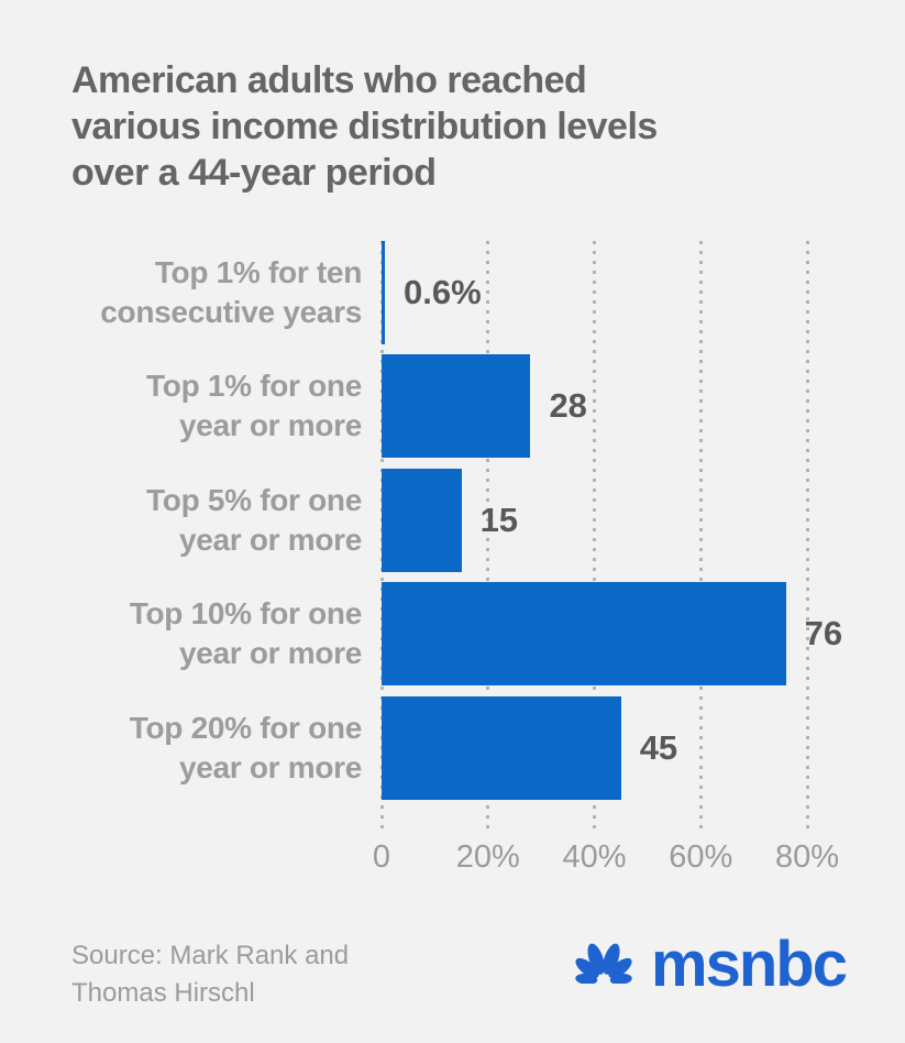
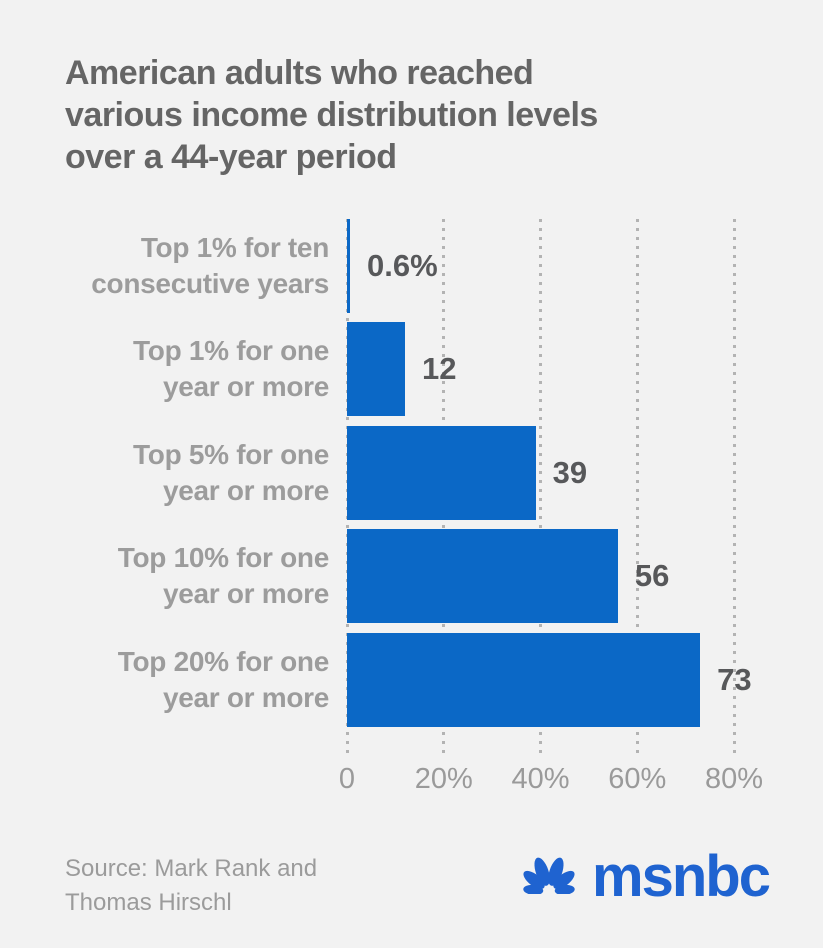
Top 1% for one year or more: 28 -> 12
Top 5% for one year or more: 15 -> 39
Top 10% for one year or more: 76 -> 56
Top 20% for one year or more: 45 -> 73
